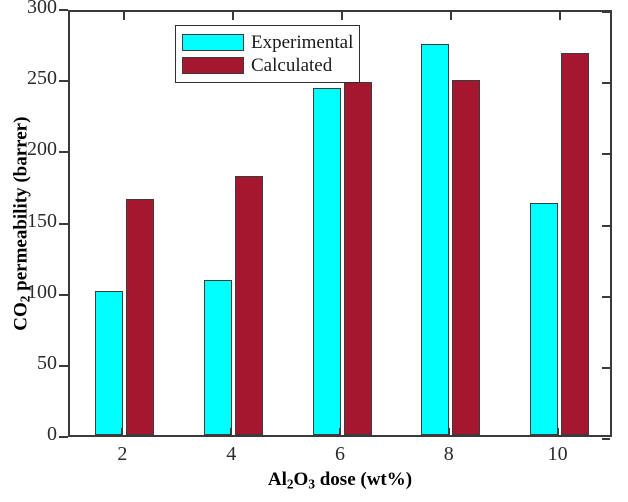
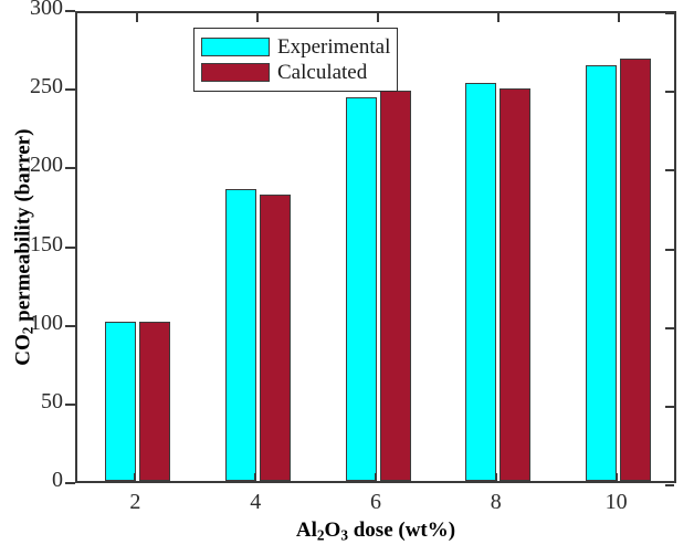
Calculated/2: 166 -> 101
Experimental/4: 109 -> 186
Experimental/8: 275 -> 253
Experimental/10: 163 -> 264
